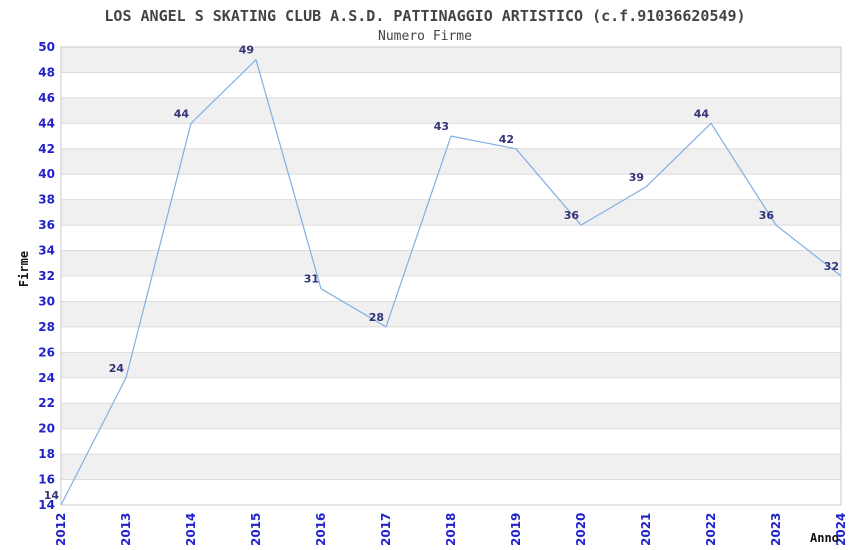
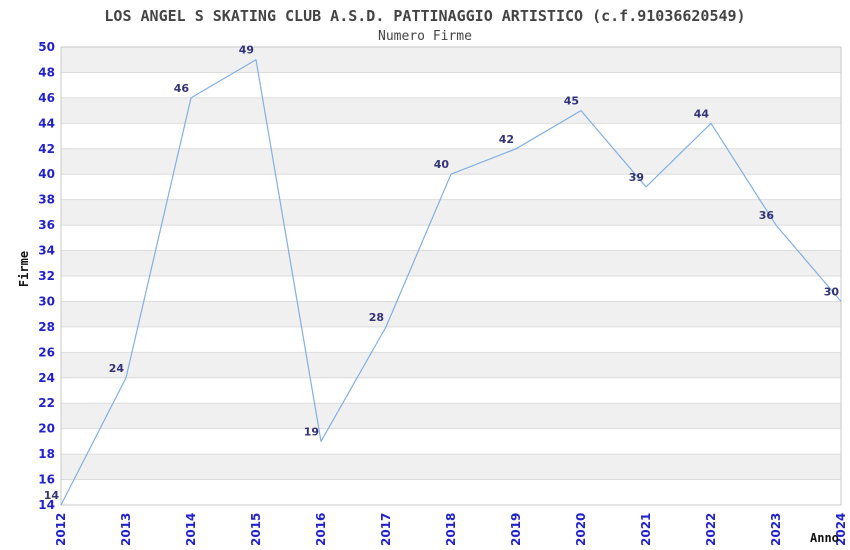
2014: 44 -> 46
2016: 31 -> 19
2018: 43 -> 40
2020: 36 -> 45
2024: 32 -> 30
